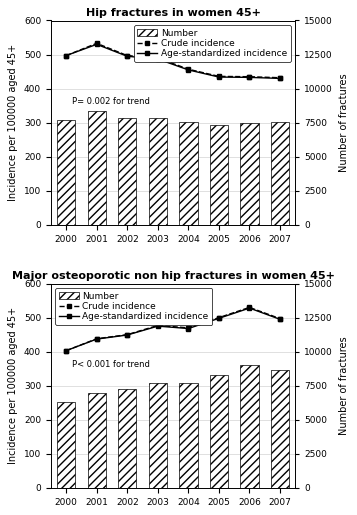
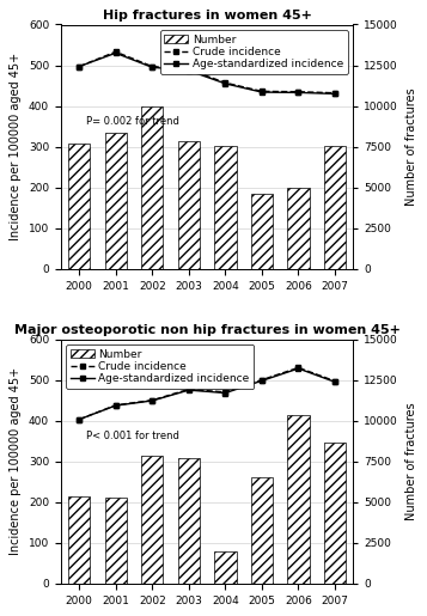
Hip fractures in women 45+/Number/2002: 315 -> 400
Hip fractures in women 45+/Number/2005: 294 -> 185
Hip fractures in women 45+/Number/2006: 298 -> 200
Major osteoporotic non hip fractures in women 45+/Number/2000: 252 -> 215
Major osteoporotic non hip fractures in women 45+/Number/2001: 278 -> 210
Major osteoporotic non hip fractures in women 45+/Number/2002: 290 -> 315
Major osteoporotic non hip fractures in women 45+/Number/2004: 308 -> 80
Major osteoporotic non hip fractures in women 45+/Number/2005: 333 -> 260
Major osteoporotic non hip fractures in women 45+/Number/2006: 360 -> 415
